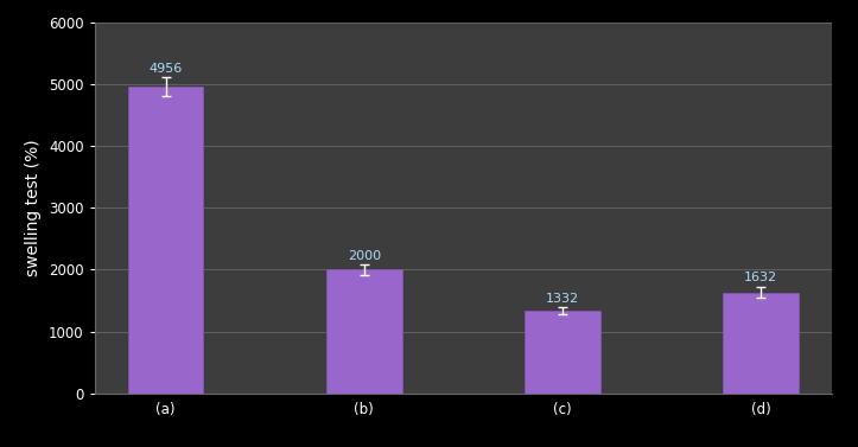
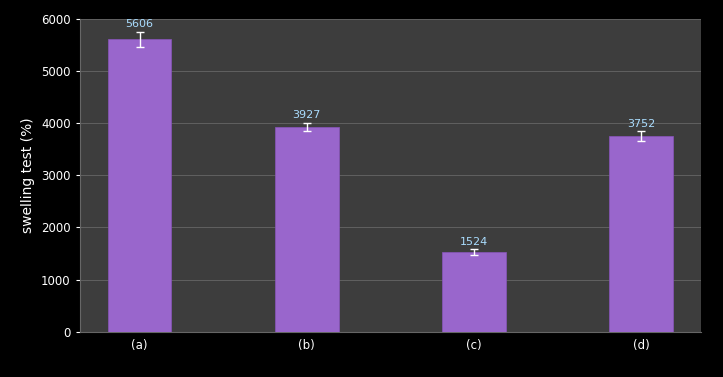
(a): 4956 -> 5606
(b): 2000 -> 3927
(c): 1332 -> 1524
(d): 1632 -> 3752
